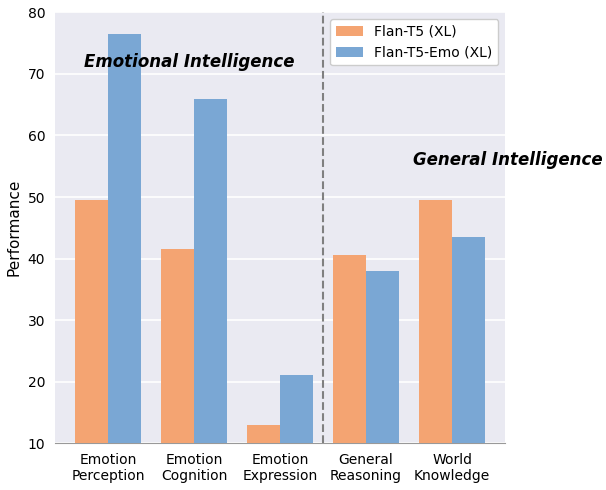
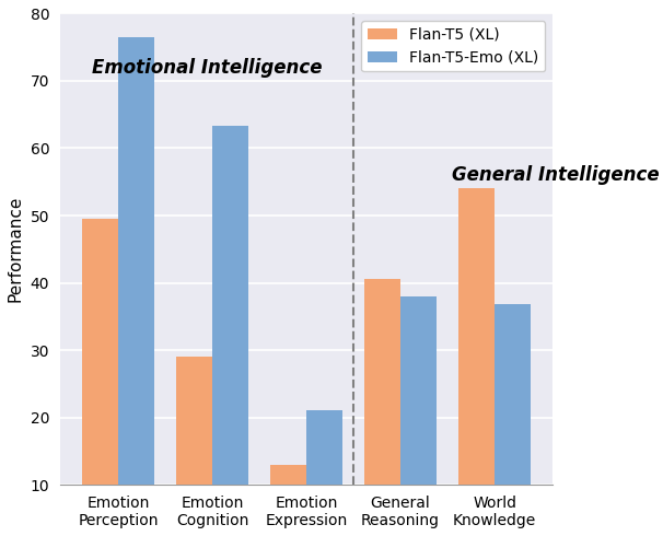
Flan-T5 (XL)/Emotion Cognition: 41.5 -> 29.0
Flan-T5-Emo (XL)/Emotion Cognition: 66.0 -> 63.4
Flan-T5 (XL)/World Knowledge: 49.5 -> 54.0
Flan-T5-Emo (XL)/World Knowledge: 43.5 -> 36.8
